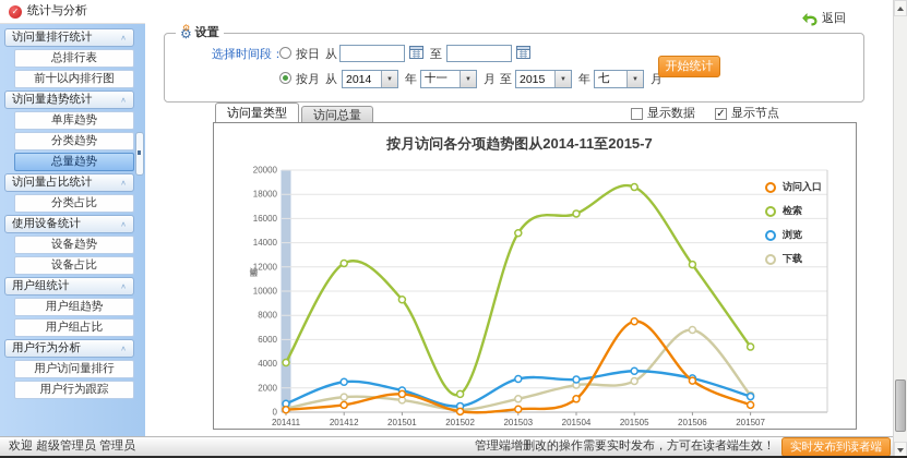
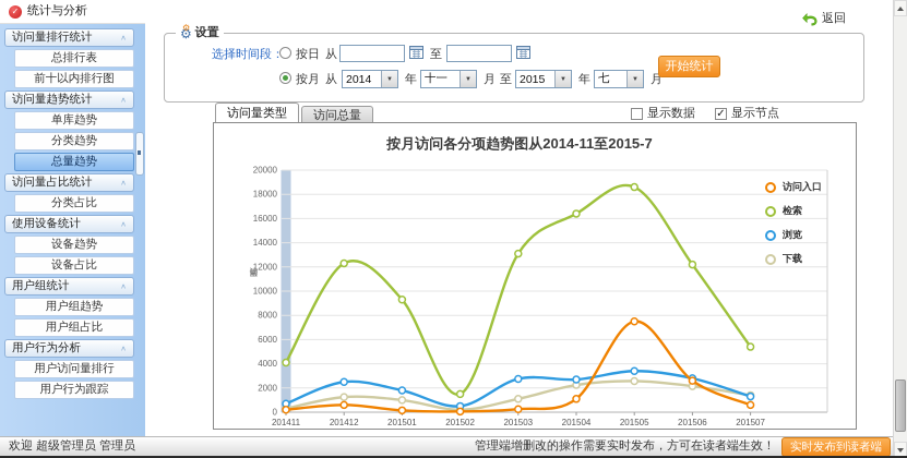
访问入口/201501: 1500 -> 200
检索/201503: 14800 -> 13100
下载/201506: 6800 -> 2200
